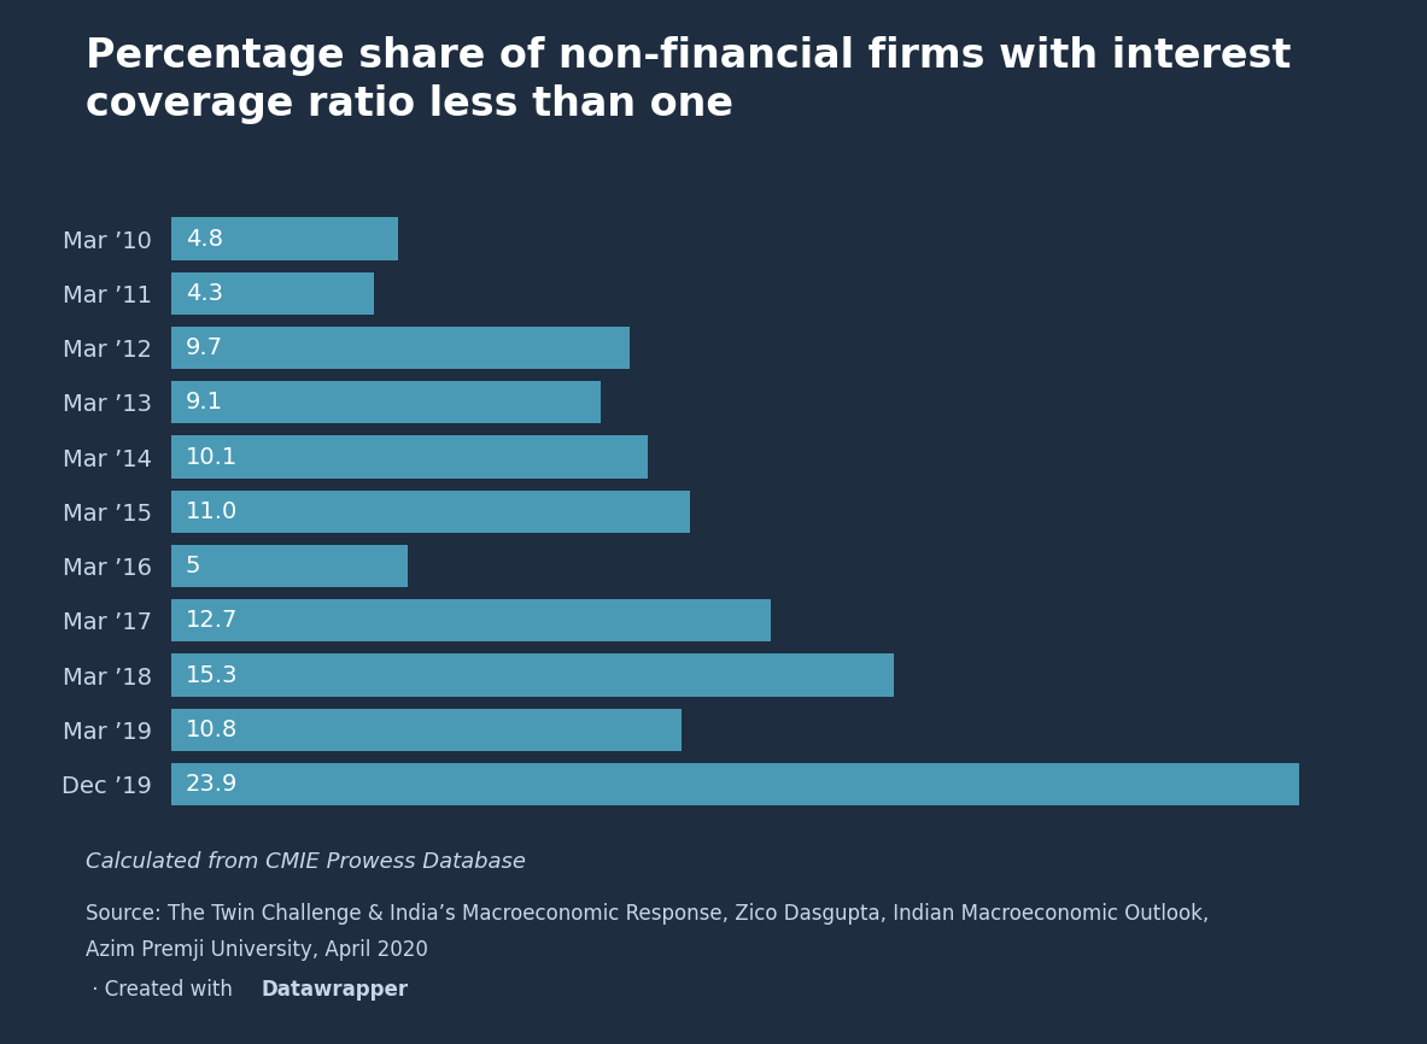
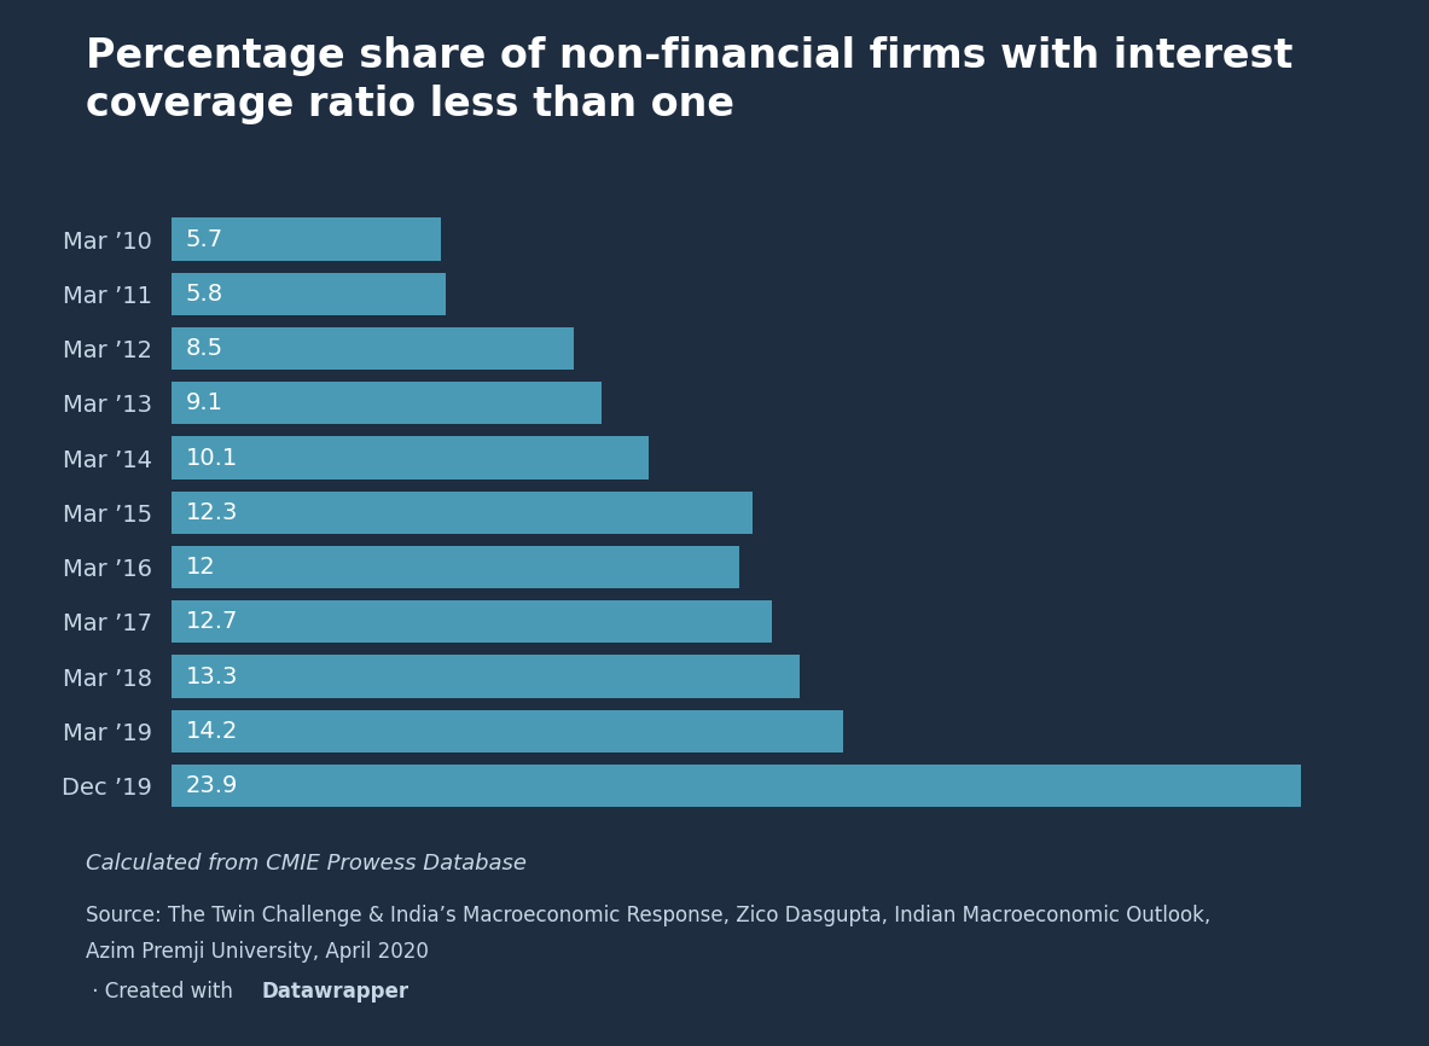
Mar ’10: 4.8 -> 5.7
Mar ’11: 4.3 -> 5.8
Mar ’12: 9.7 -> 8.5
Mar ’15: 11.0 -> 12.3
Mar ’16: 5 -> 12
Mar ’18: 15.3 -> 13.3
Mar ’19: 10.8 -> 14.2
